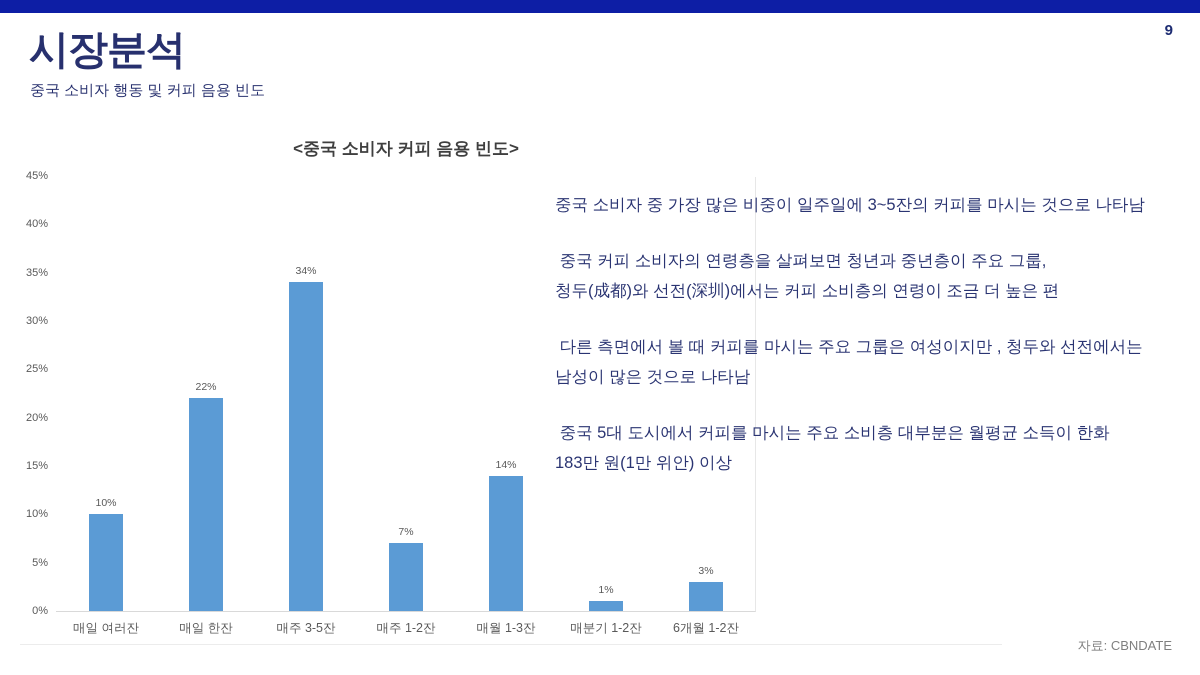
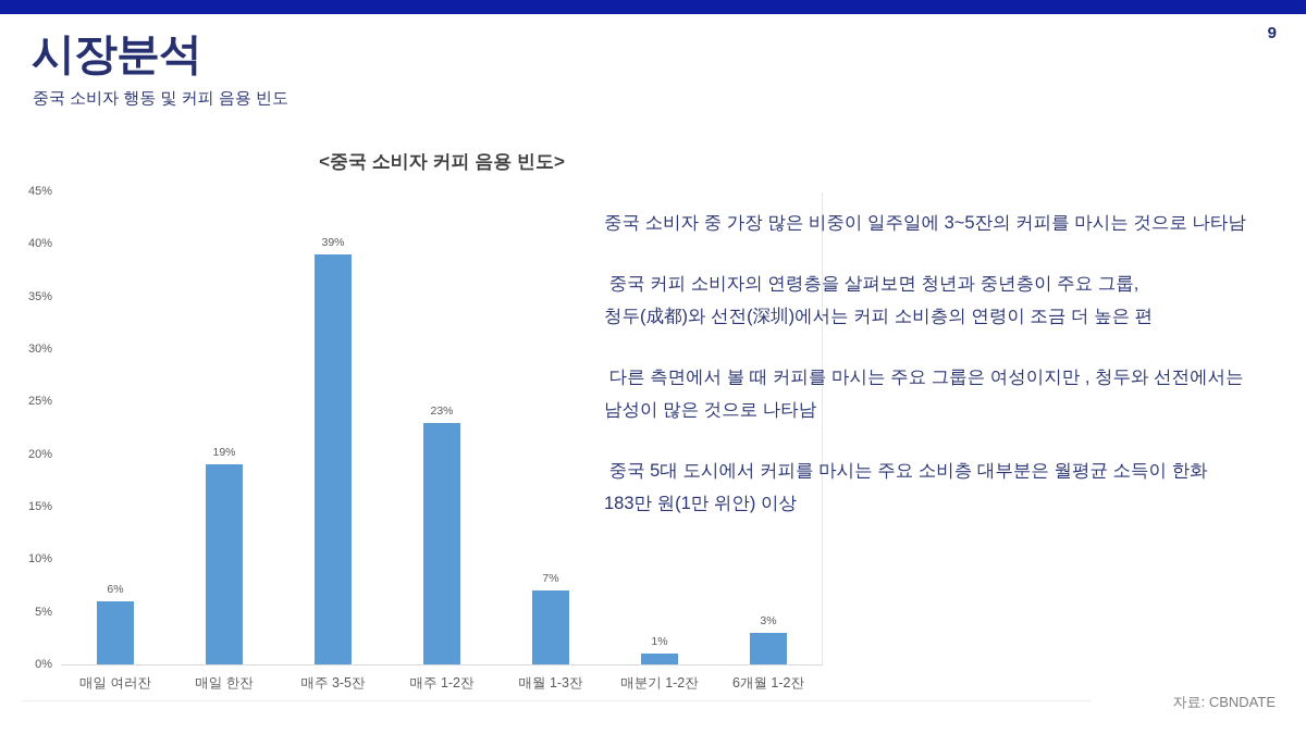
매일 여러잔: 10% -> 6%
매일 한잔: 22% -> 19%
매주 3-5잔: 34% -> 39%
매주 1-2잔: 7% -> 23%
매월 1-3잔: 14% -> 7%
